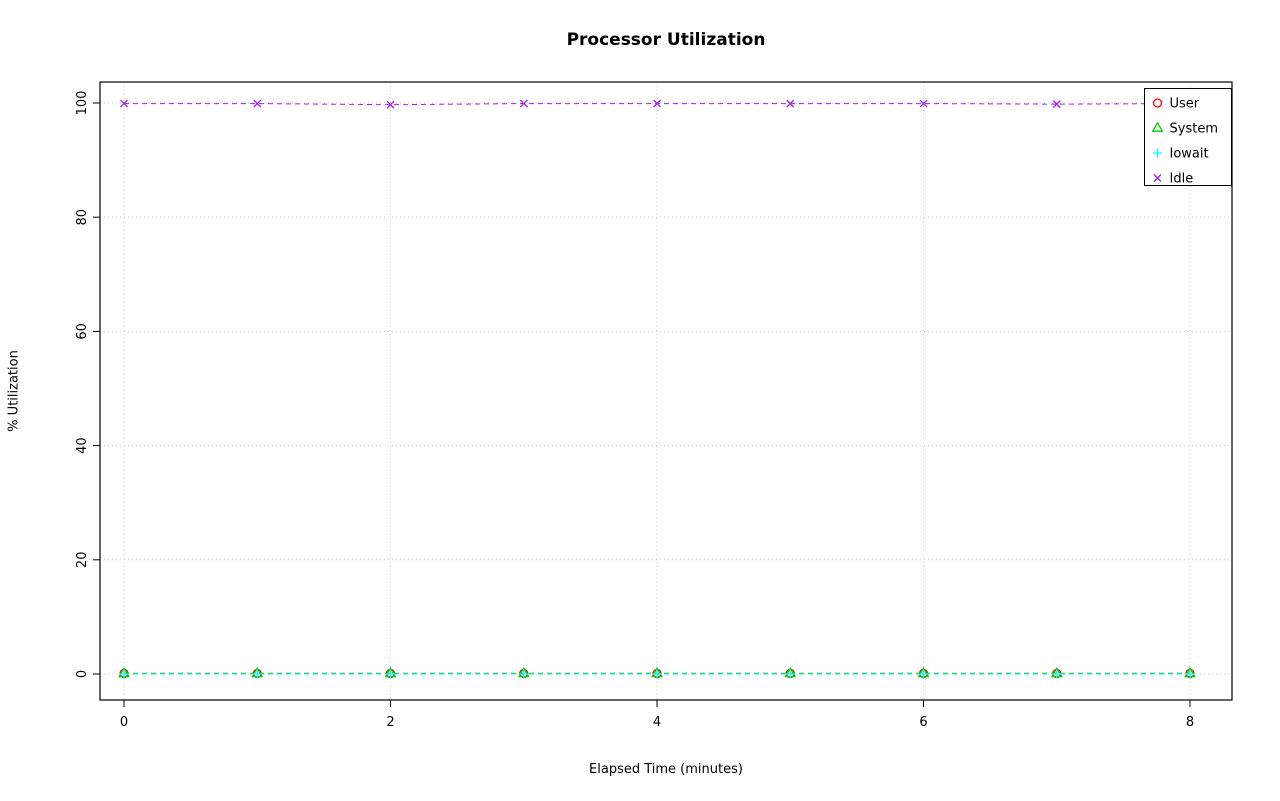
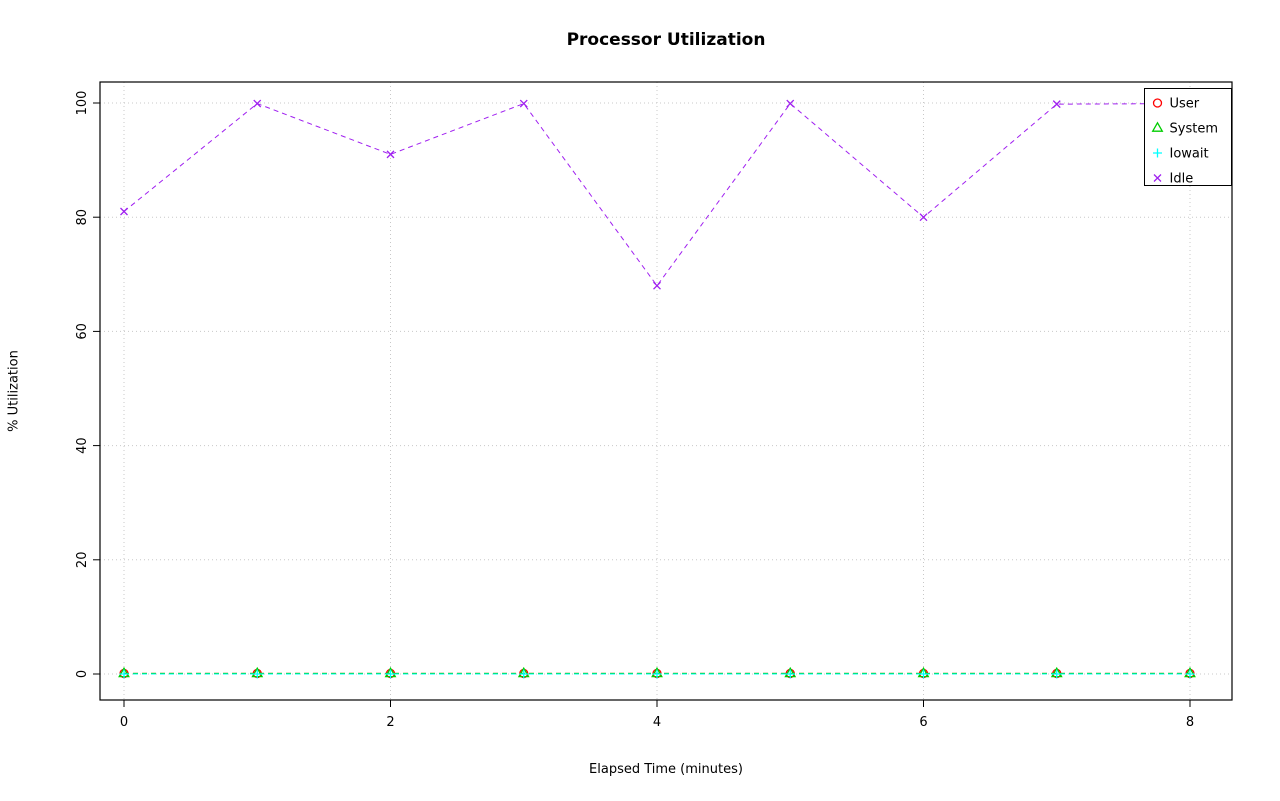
Idle/0: 100 -> 81
Idle/2: 100 -> 91
Idle/4: 100 -> 68
Idle/6: 100 -> 80
